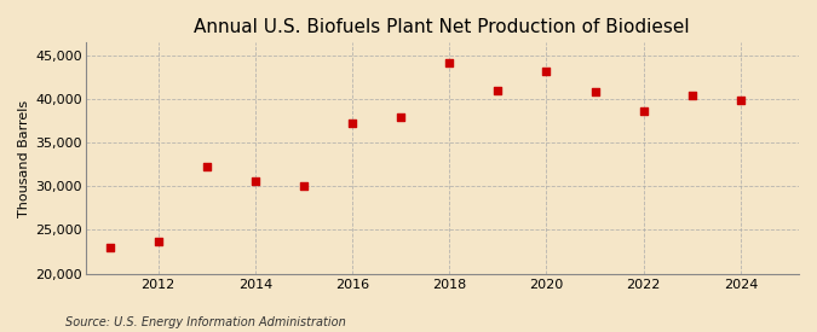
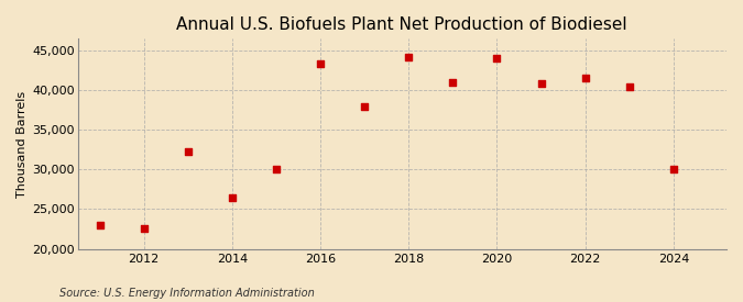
2012: 23,700 -> 22,600
2014: 30,600 -> 26,400
2016: 37,300 -> 43,400
2020: 43,200 -> 44,000
2022: 38,600 -> 41,600
2024: 39,900 -> 30,000
